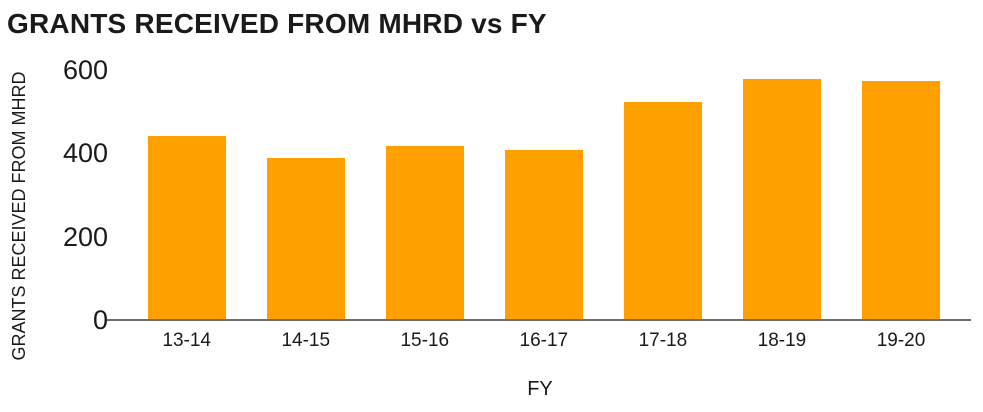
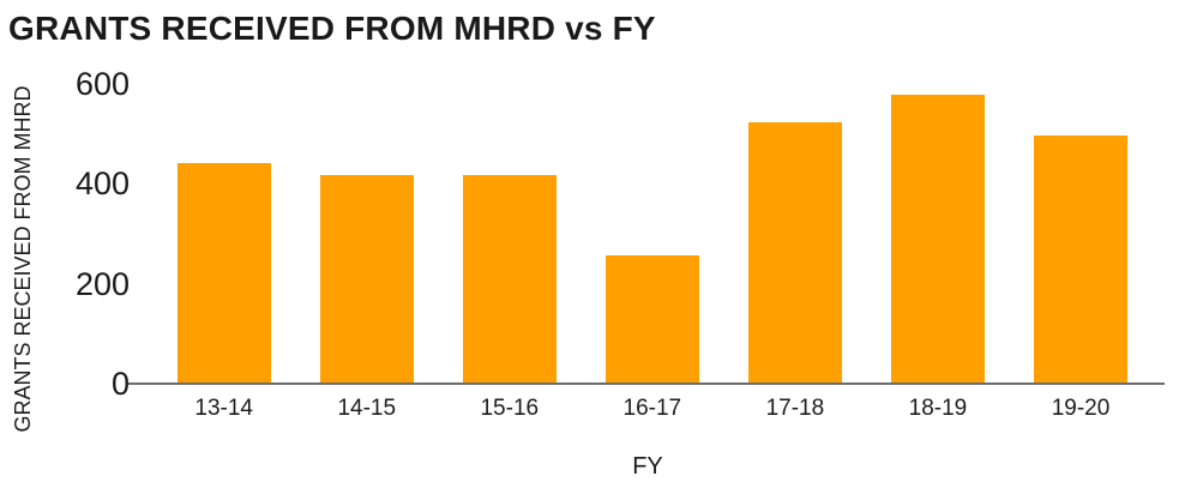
14-15: 390 -> 420
16-17: 410 -> 260
19-20: 580 -> 500
